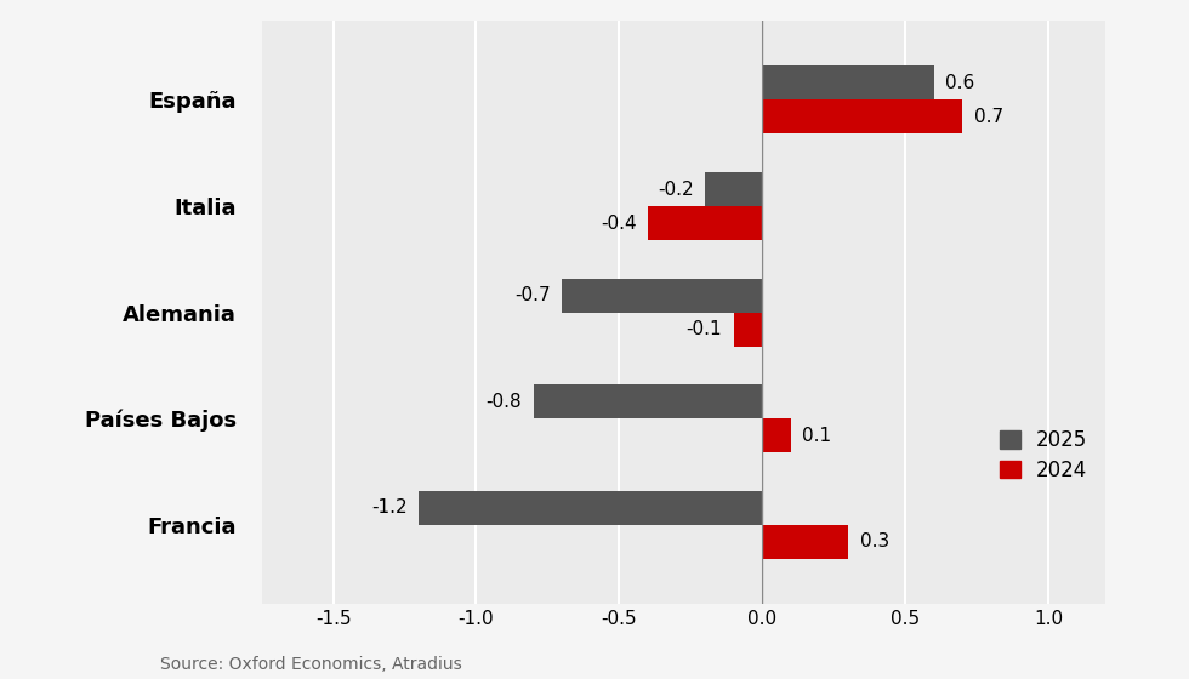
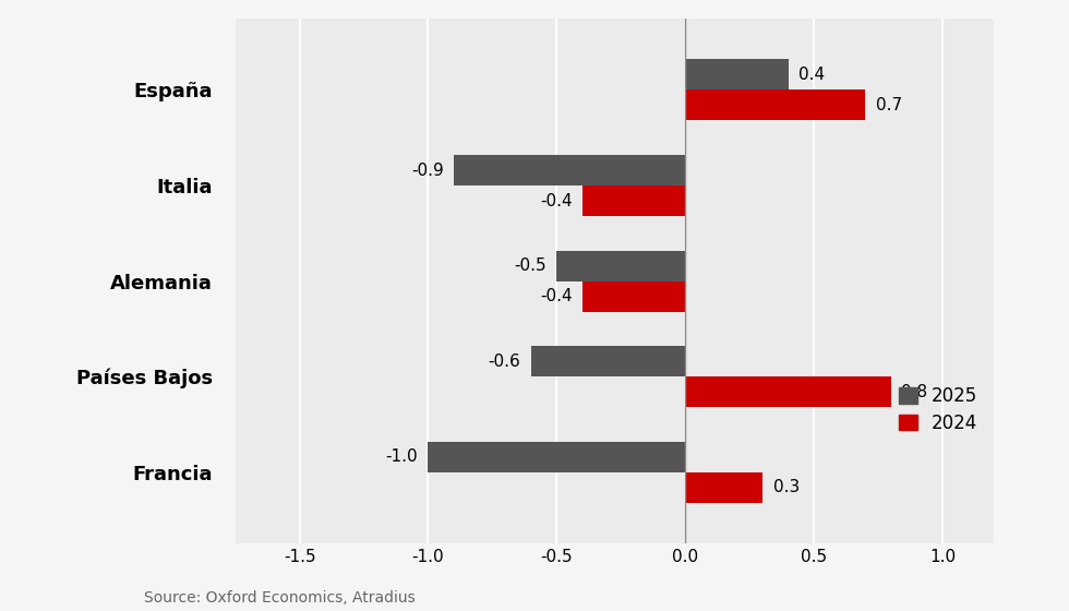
2025/España: 0.6 -> 0.4
2025/Italia: -0.2 -> -0.9
2025/Alemania: -0.7 -> -0.5
2024/Alemania: -0.1 -> -0.4
2025/Países Bajos: -0.8 -> -0.6
2024/Países Bajos: 0.1 -> 0.8
2025/Francia: -1.2 -> -1.0
